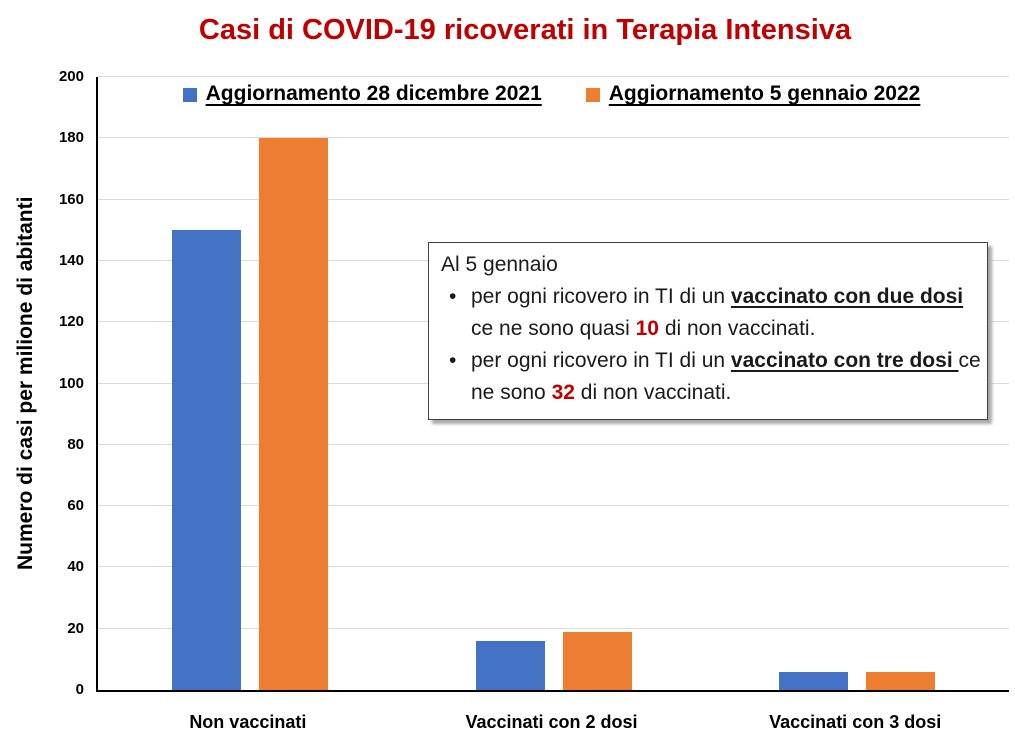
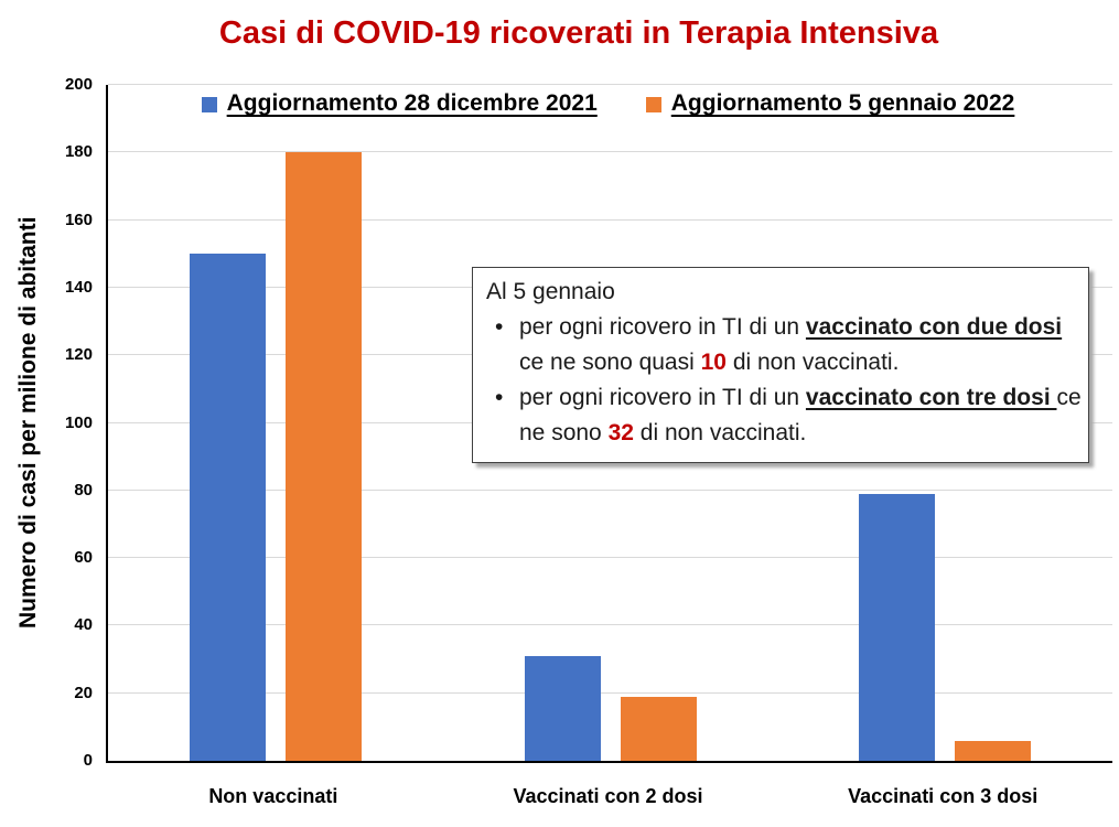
Aggiornamento 28 dicembre 2021/Vaccinati con 2 dosi: 16 -> 31
Aggiornamento 28 dicembre 2021/Vaccinati con 3 dosi: 6 -> 79
